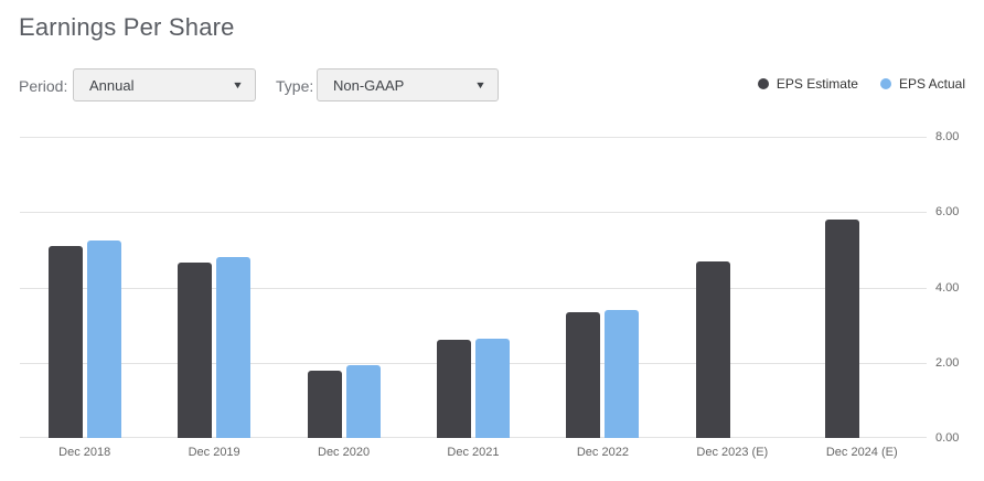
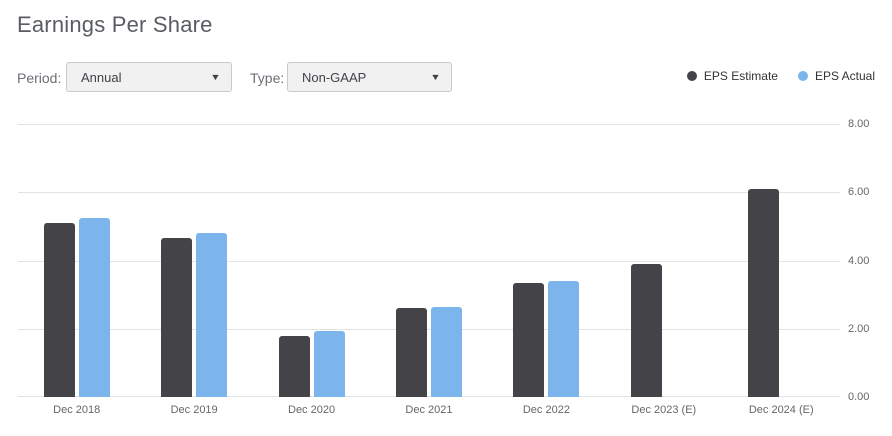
EPS Estimate/Dec 2023 (E): 4.7 -> 3.9
EPS Estimate/Dec 2024 (E): 5.8 -> 6.1
